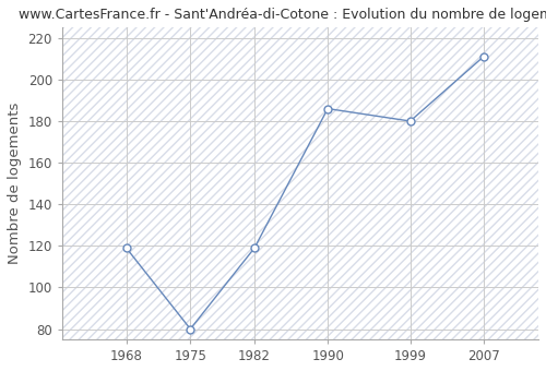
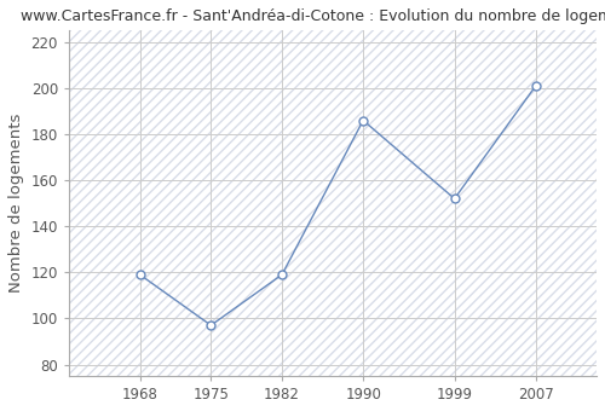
1975: 80 -> 97
1999: 180 -> 152
2007: 211 -> 201
